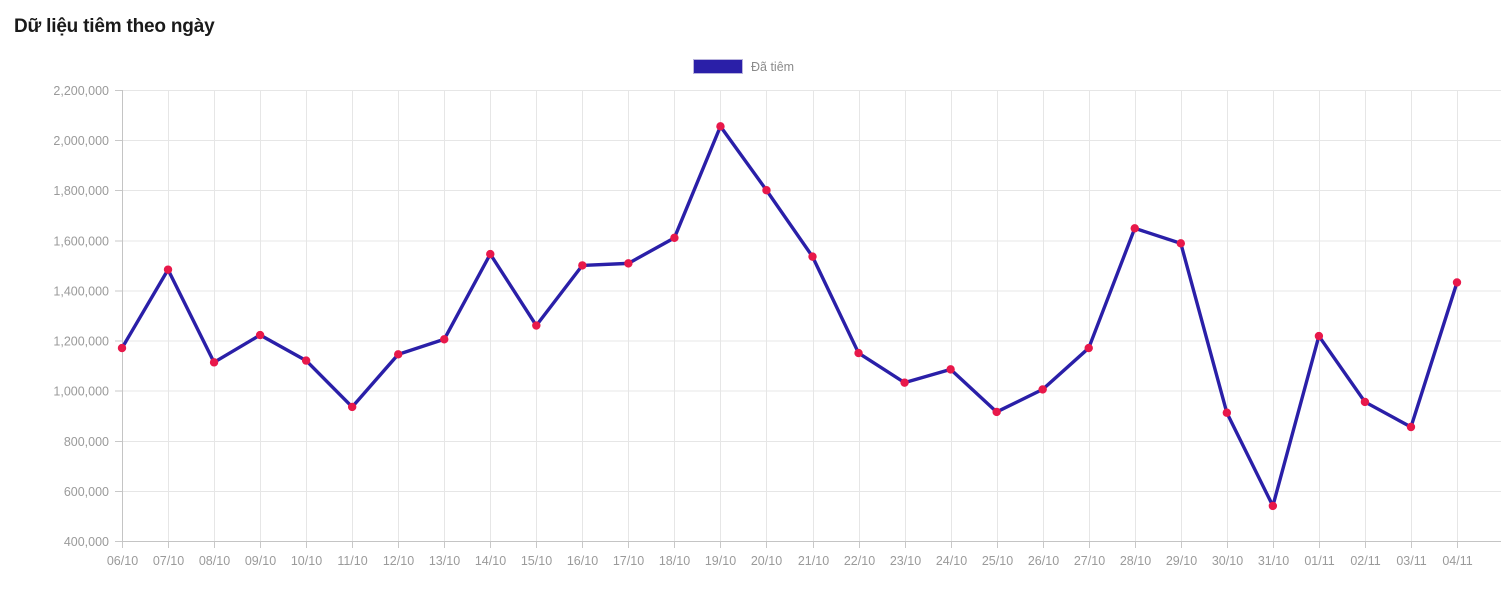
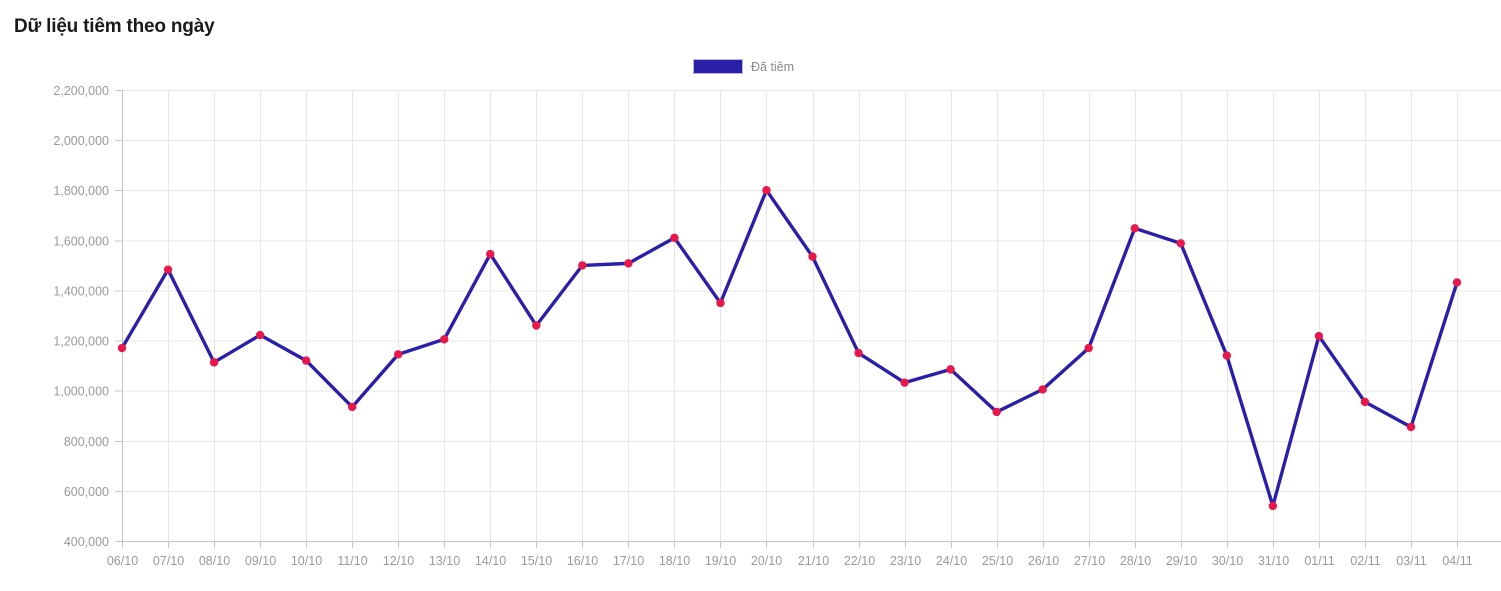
19/10: 2060000 -> 1350000
30/10: 910000 -> 1140000
